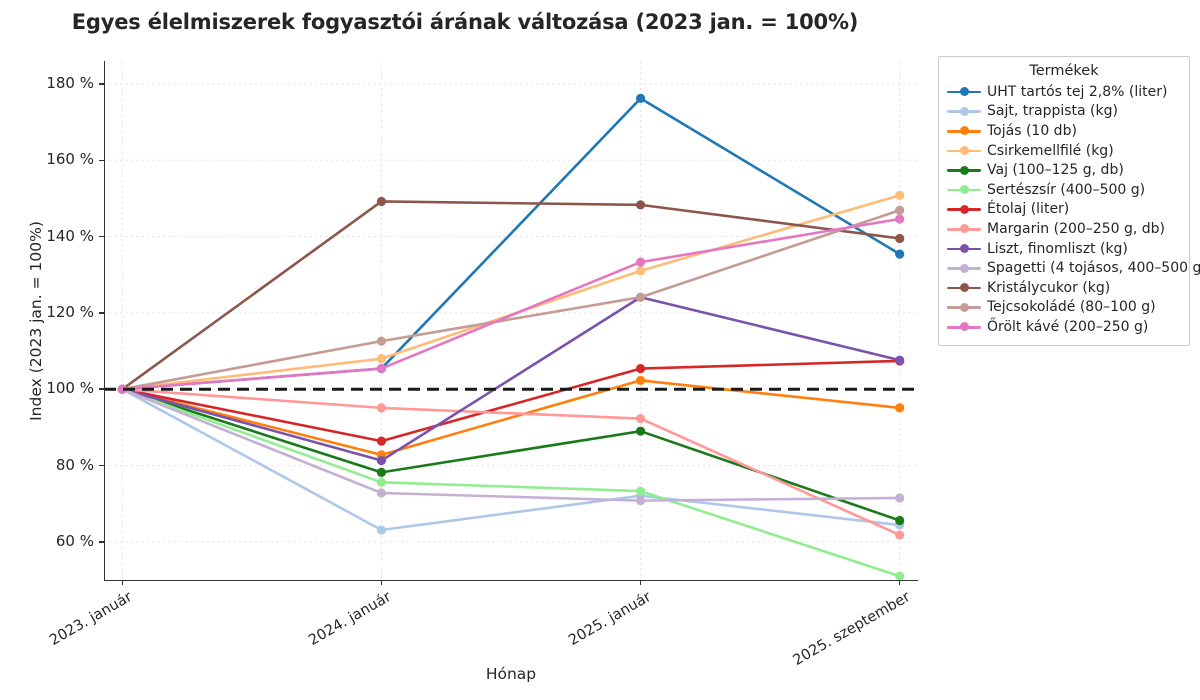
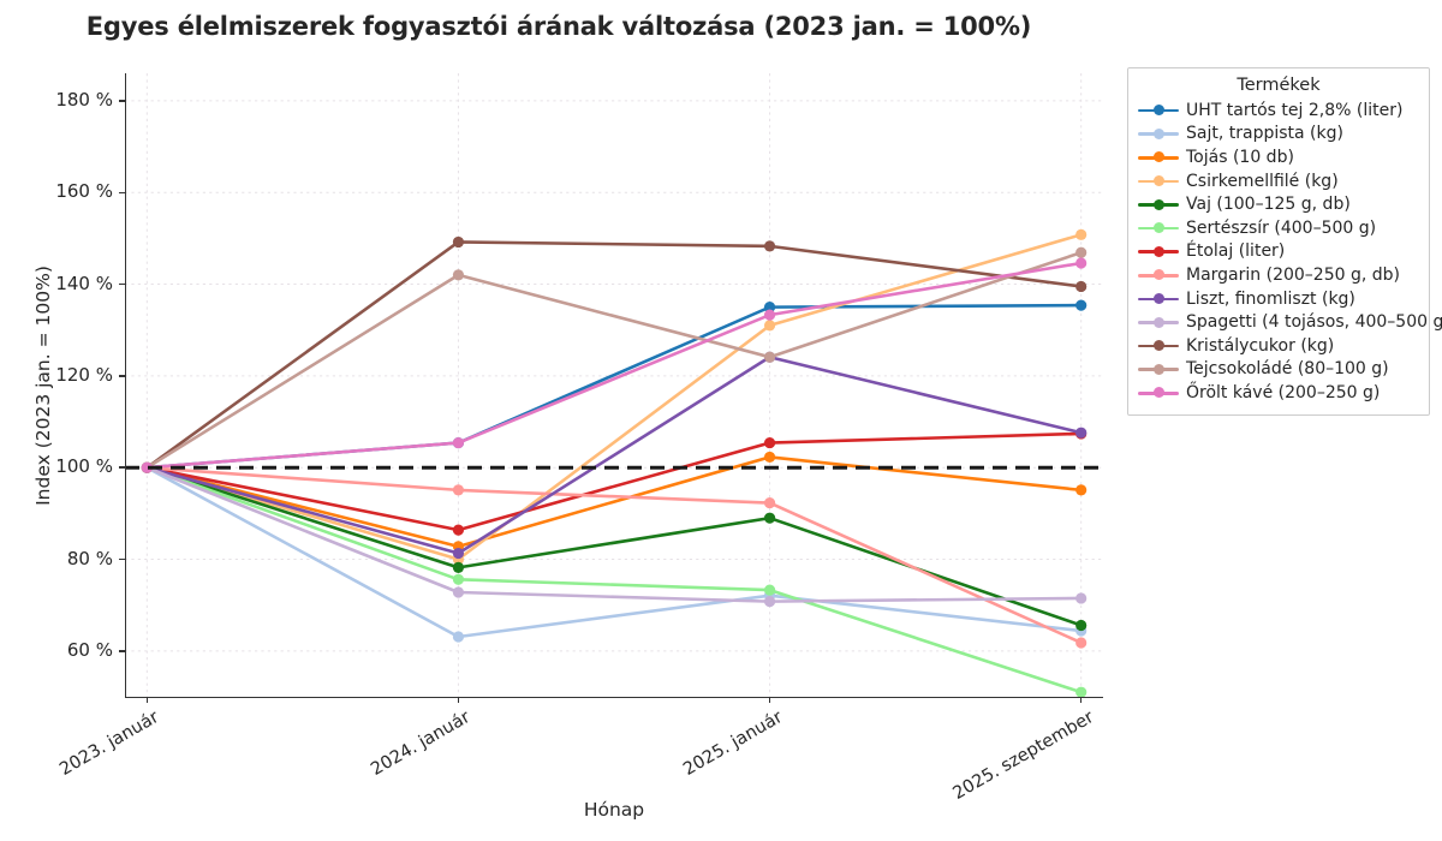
Csirkemellfilé (kg)/2024. január: 108% -> 80%
Tejcsokoládé (80–100 g)/2024. január: 113% -> 142%
UHT tartós tej 2,8% (liter)/2025. január: 176% -> 135%
